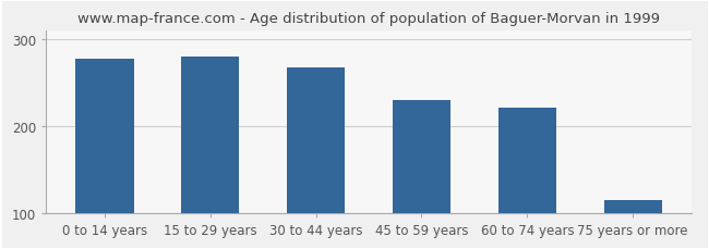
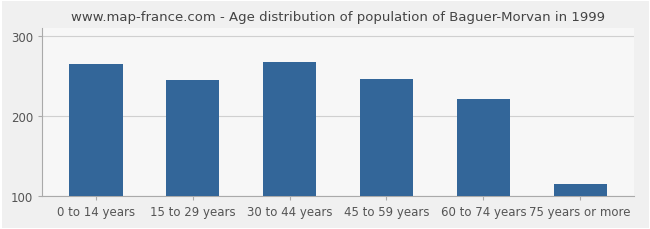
0 to 14 years: 278 -> 265
15 to 29 years: 280 -> 245
45 to 59 years: 230 -> 247
